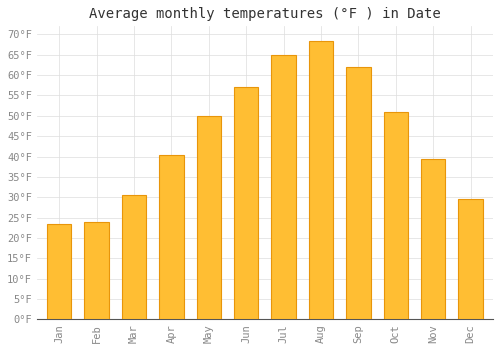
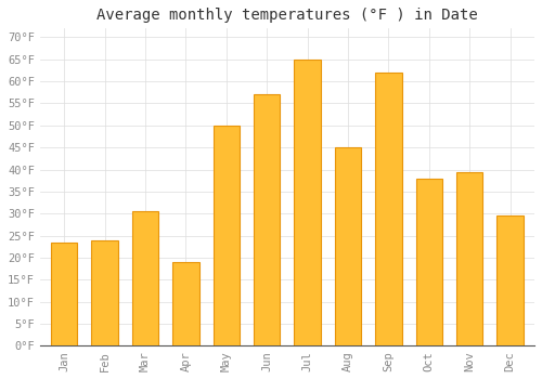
Apr: 40.5°F -> 19.0°F
Aug: 68.5°F -> 45.0°F
Oct: 51.0°F -> 38.0°F
